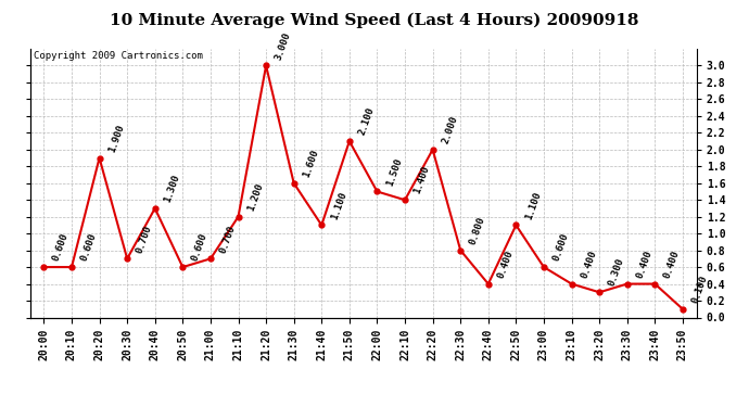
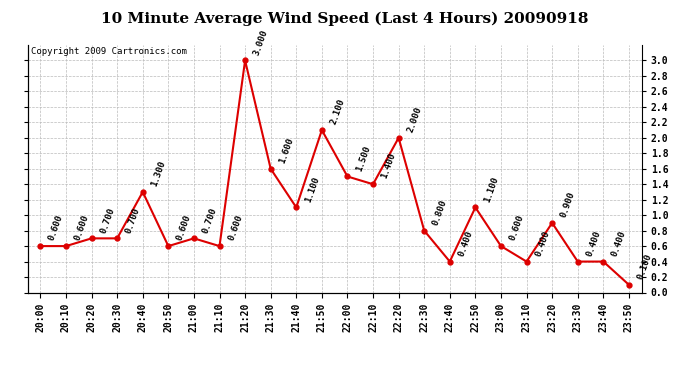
20:20: 1.900 -> 0.700
21:10: 1.200 -> 0.600
23:20: 0.300 -> 0.900
